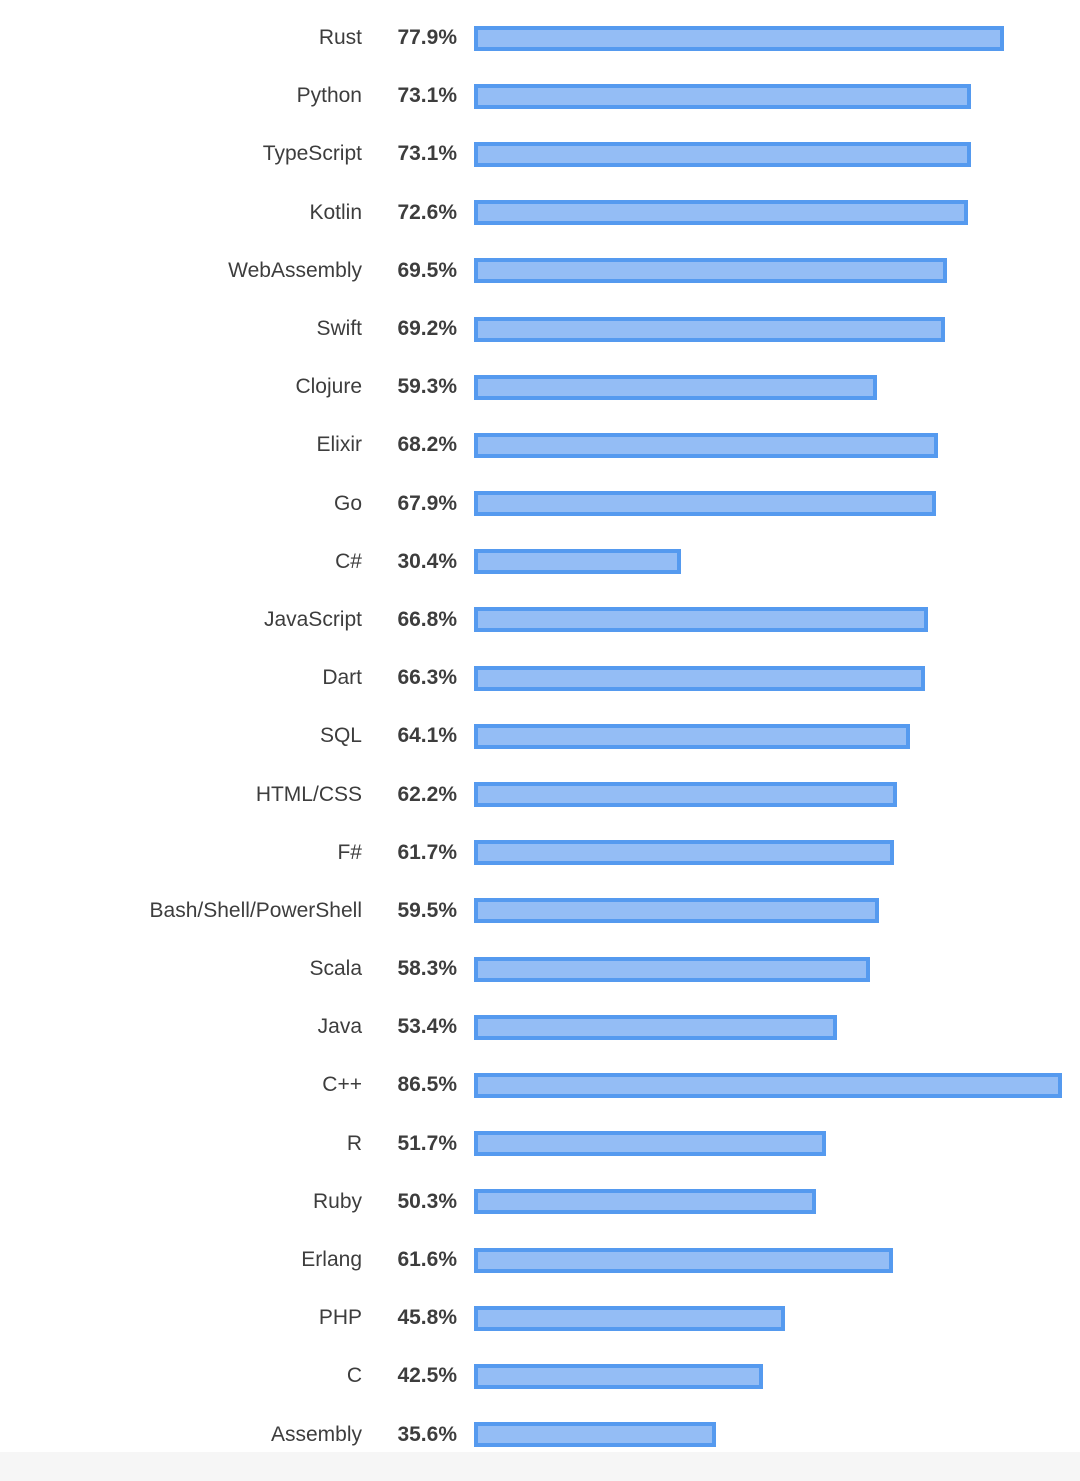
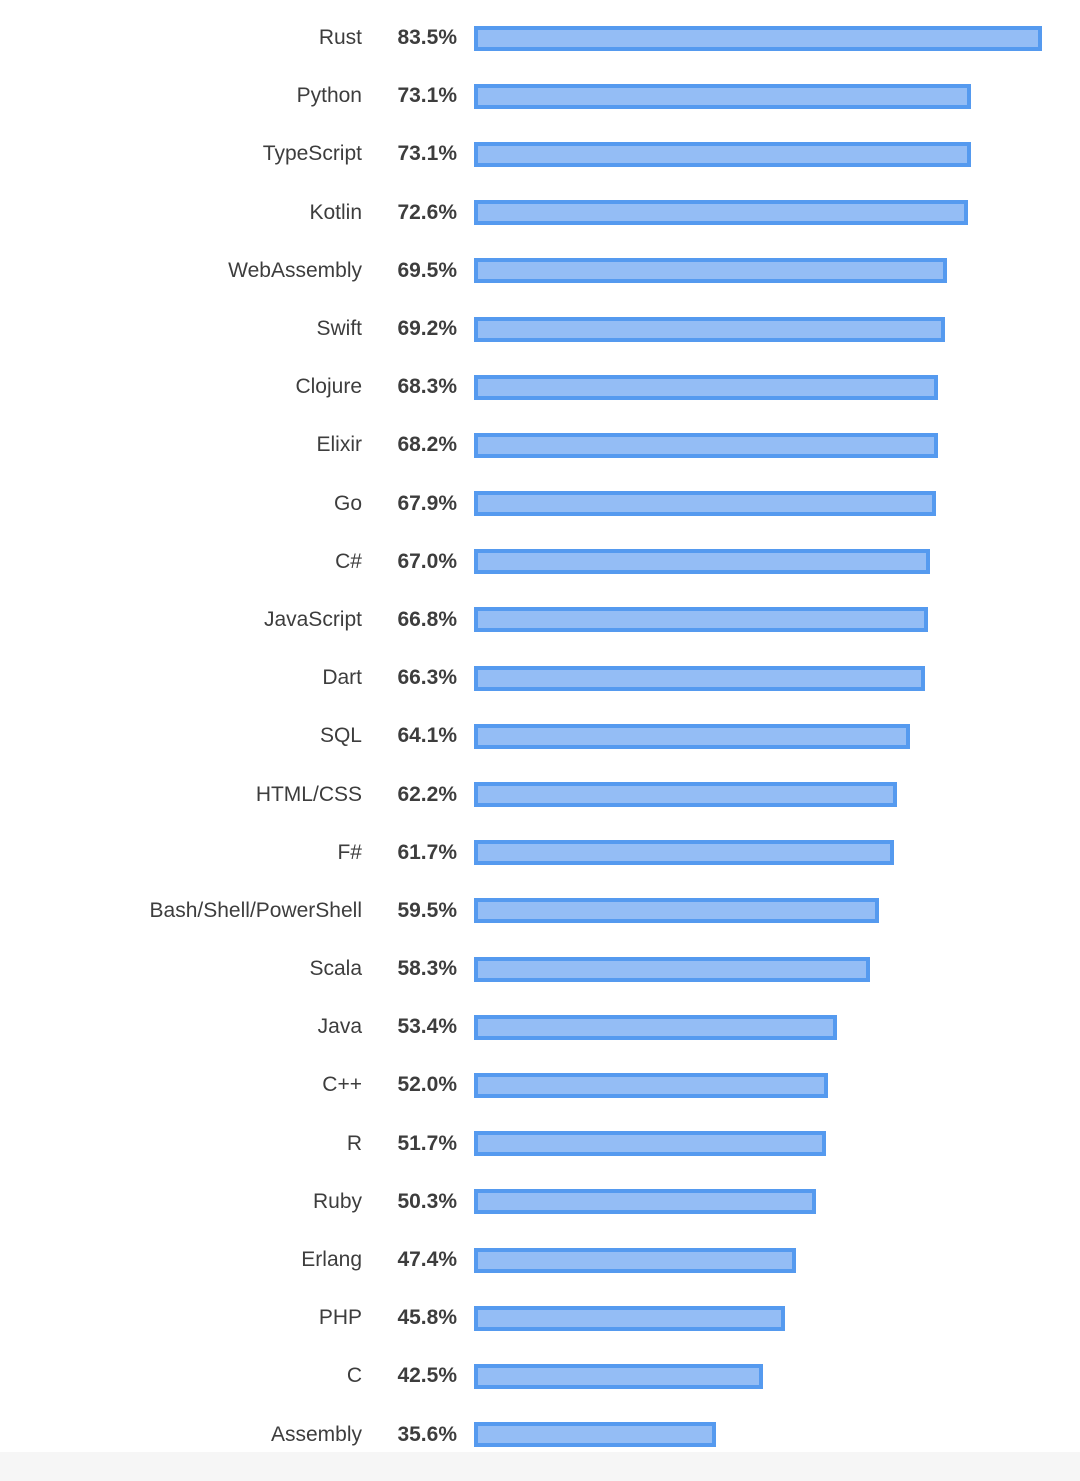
Rust: 77.9% -> 83.5%
Clojure: 59.3% -> 68.3%
C#: 30.4% -> 67.0%
C++: 86.5% -> 52.0%
Erlang: 61.6% -> 47.4%
